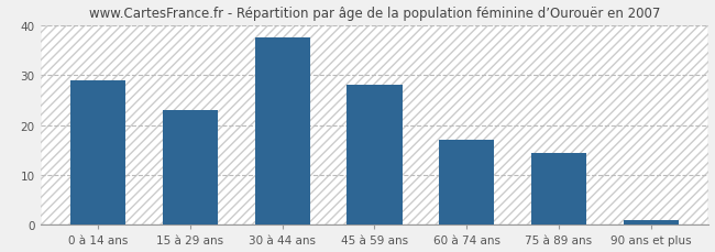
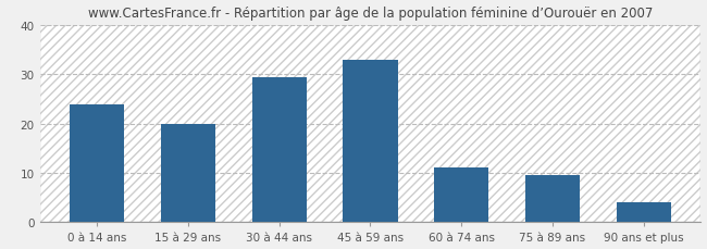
0 à 14 ans: 29.0 -> 24.0
15 à 29 ans: 23.0 -> 20.0
30 à 44 ans: 37.5 -> 29.5
45 à 59 ans: 28.0 -> 33.0
60 à 74 ans: 17.0 -> 11.0
75 à 89 ans: 14.5 -> 9.5
90 ans et plus: 1.0 -> 4.0
